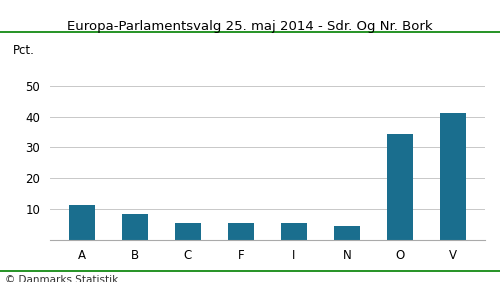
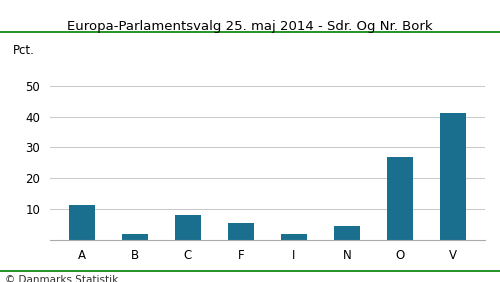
B: 8.5 -> 2.0
C: 5.5 -> 8.1
I: 5.5 -> 1.7
O: 34.5 -> 26.8
